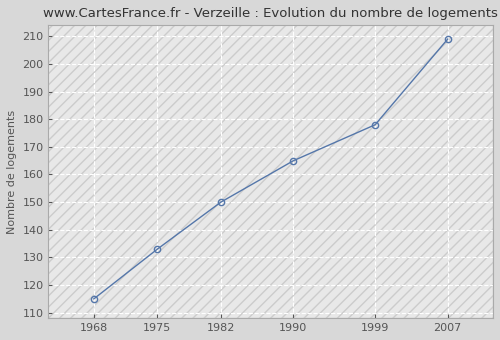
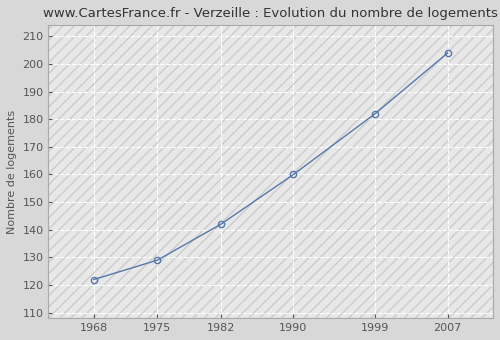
1968: 115 -> 122
1975: 133 -> 129
1982: 150 -> 142
1990: 165 -> 160
1999: 178 -> 182
2007: 209 -> 204
